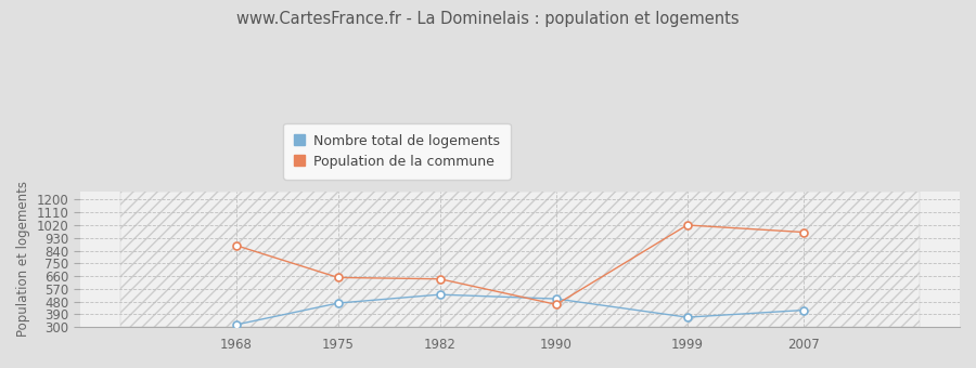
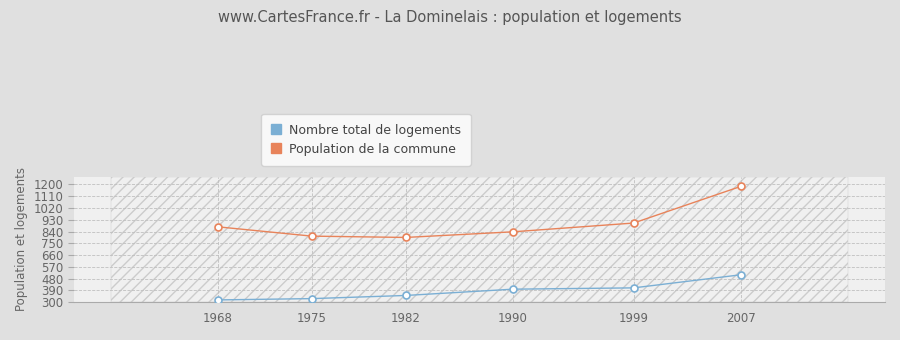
Nombre total de logements/1975: 470 -> 330
Population de la commune/1975: 650 -> 800
Nombre total de logements/1982: 530 -> 350
Population de la commune/1982: 640 -> 800
Nombre total de logements/1990: 500 -> 400
Population de la commune/1990: 460 -> 840
Nombre total de logements/1999: 370 -> 410
Population de la commune/1999: 1020 -> 900
Nombre total de logements/2007: 420 -> 510
Population de la commune/2007: 970 -> 1180
